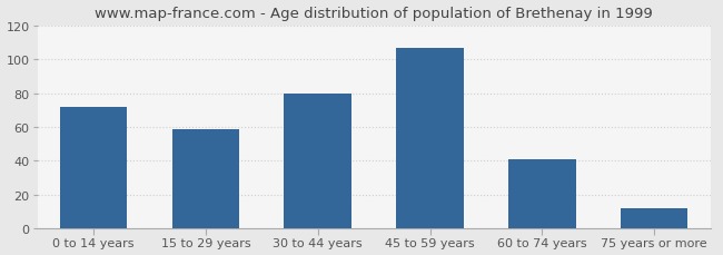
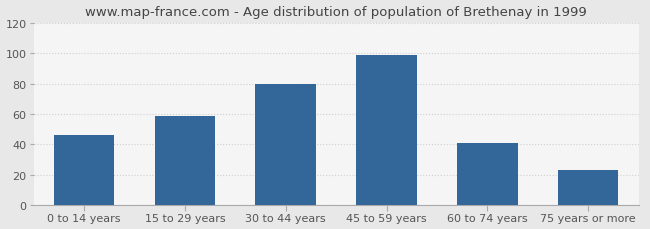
0 to 14 years: 72 -> 46
45 to 59 years: 107 -> 99
75 years or more: 12 -> 23
